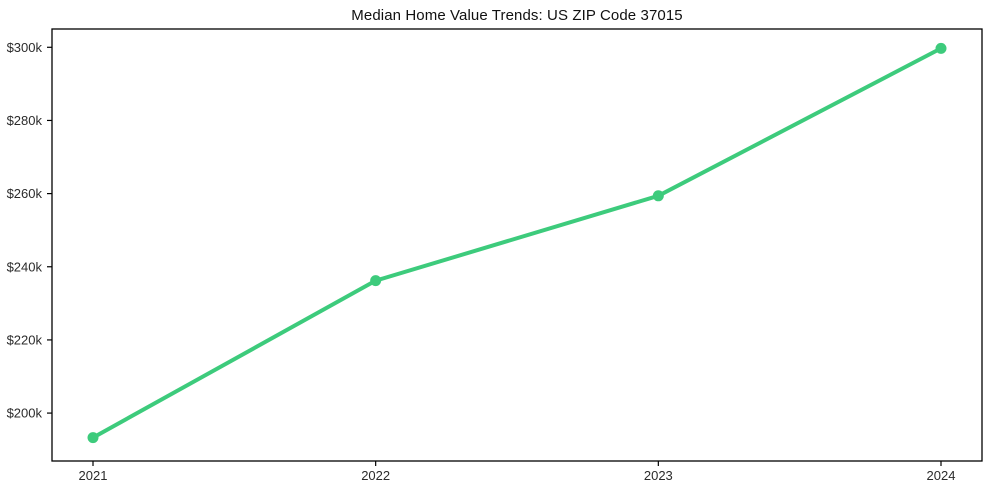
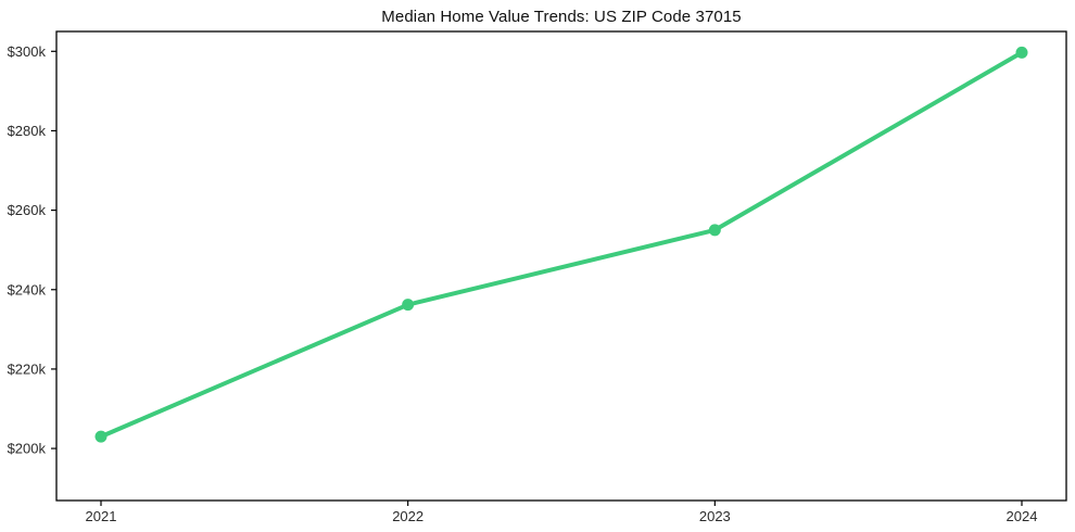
2021: $193k -> $203k
2023: $259k -> $255k
